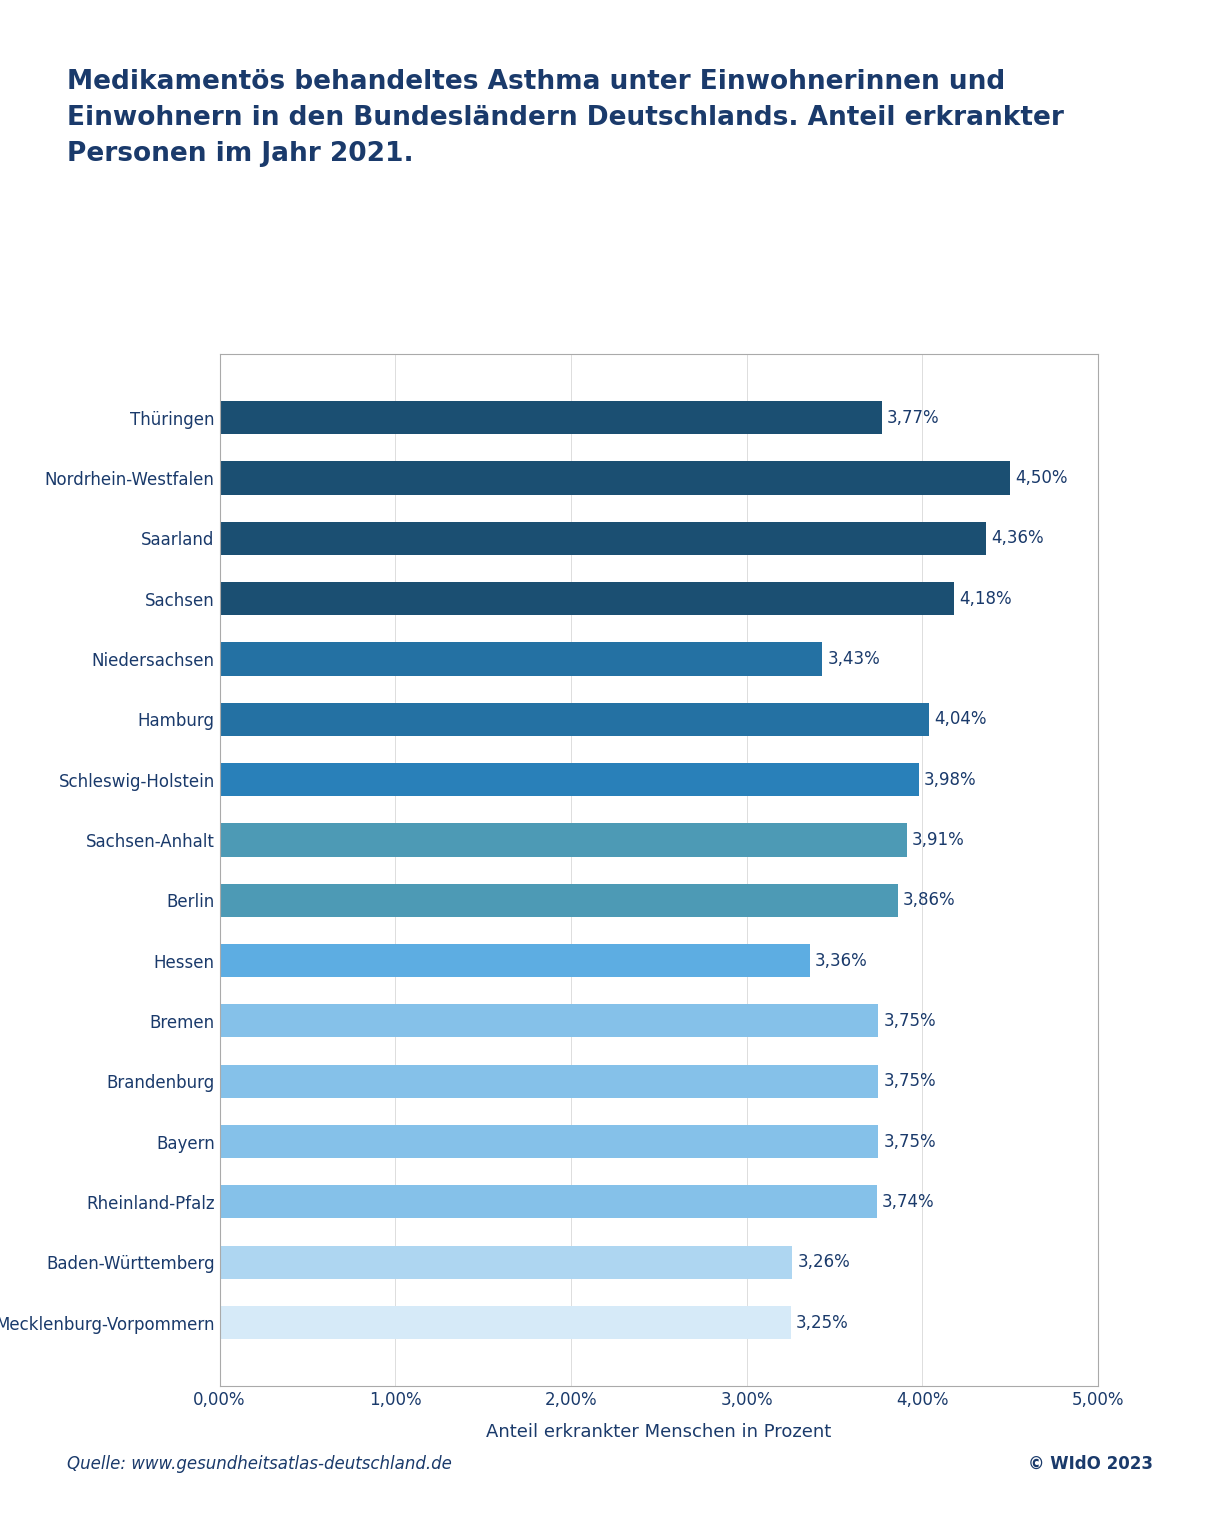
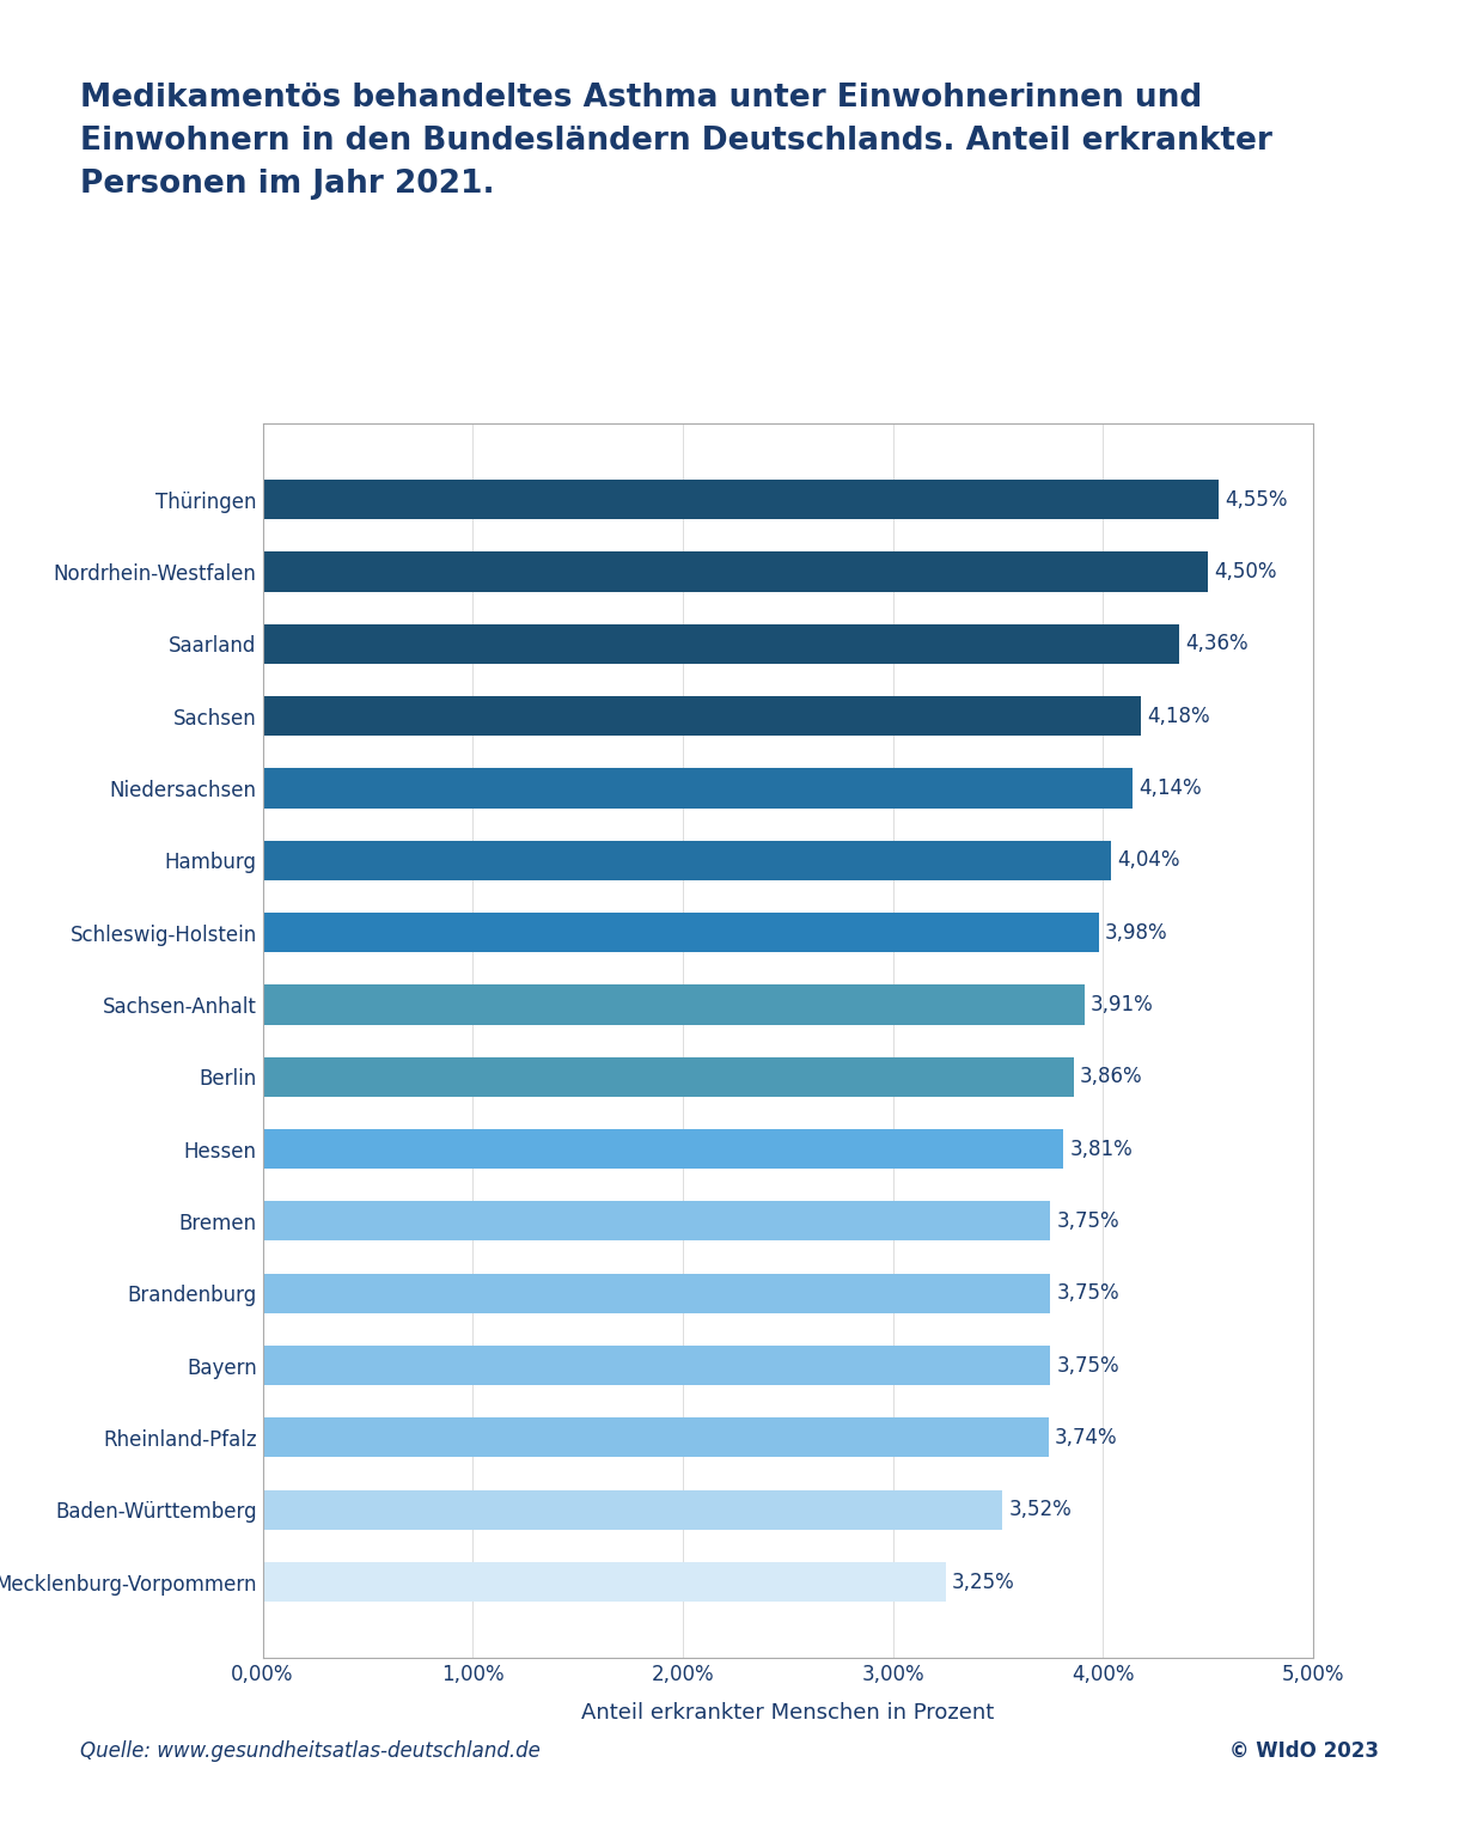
Thüringen: 3,77% -> 4,55%
Niedersachsen: 3,43% -> 4,14%
Hessen: 3,36% -> 3,81%
Baden-Württemberg: 3,26% -> 3,52%
